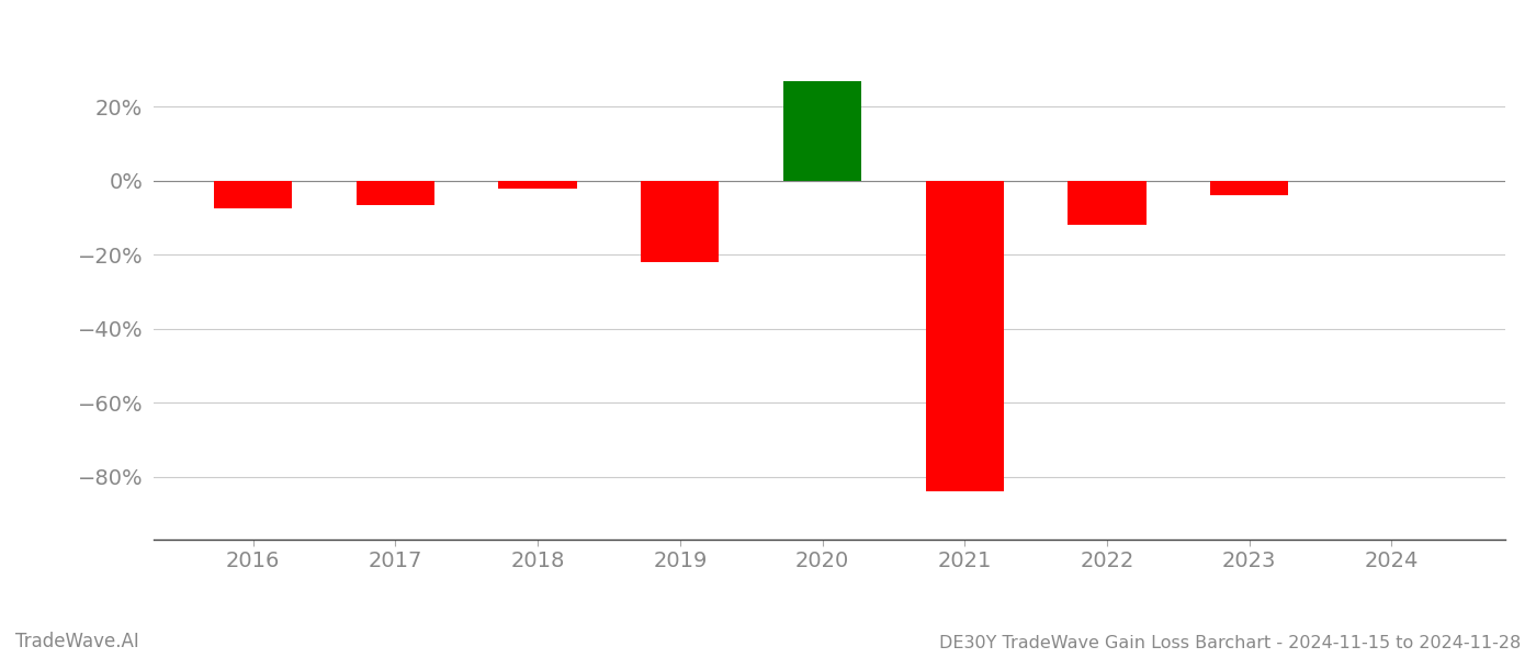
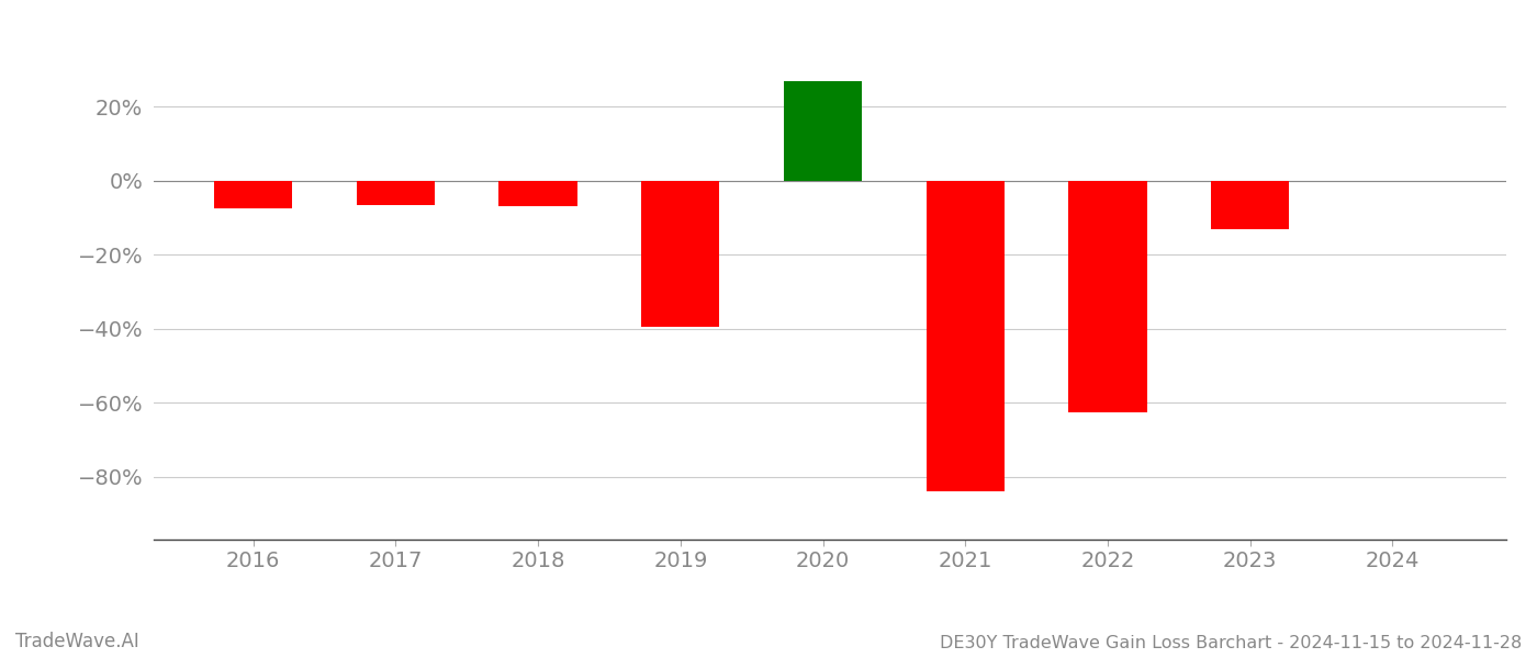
2018: -2.0% -> -7.0%
2019: -22.0% -> -39.5%
2022: -12.0% -> -62.5%
2023: -4.0% -> -13.0%
